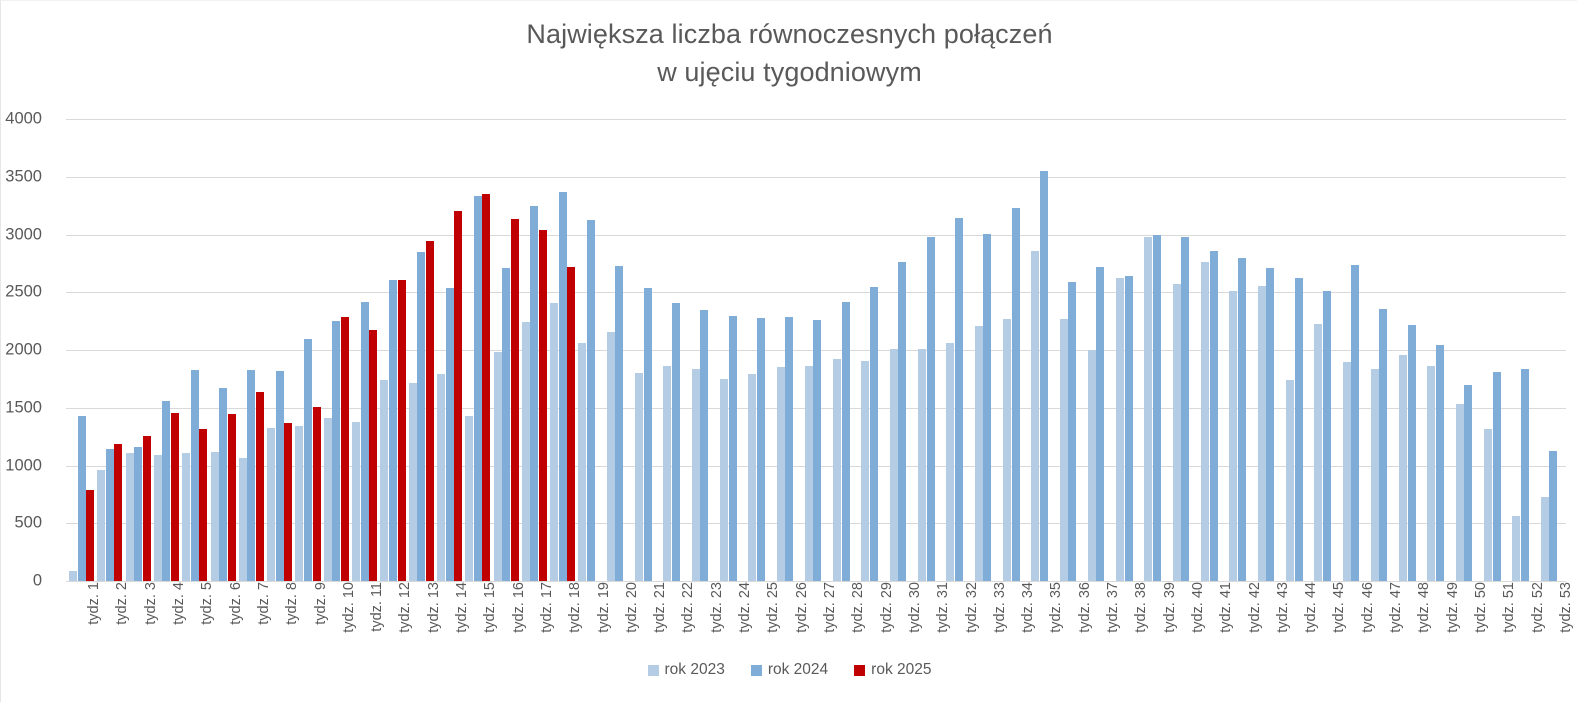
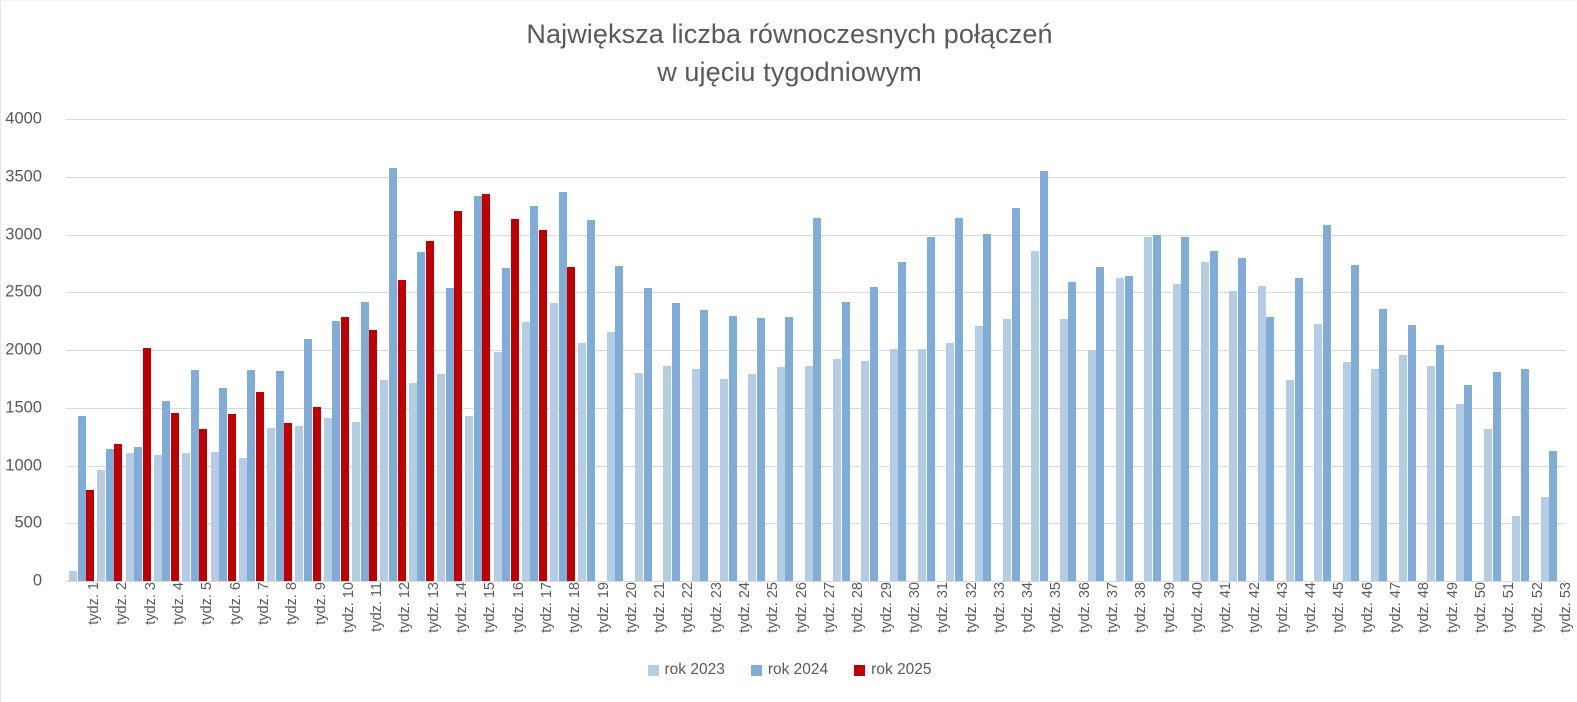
rok 2025/tydz. 3: 1260 -> 2020
rok 2024/tydz. 12: 2610 -> 3580
rok 2024/tydz. 27: 2260 -> 3140
rok 2024/tydz. 43: 2710 -> 2290
rok 2024/tydz. 45: 2510 -> 3080
